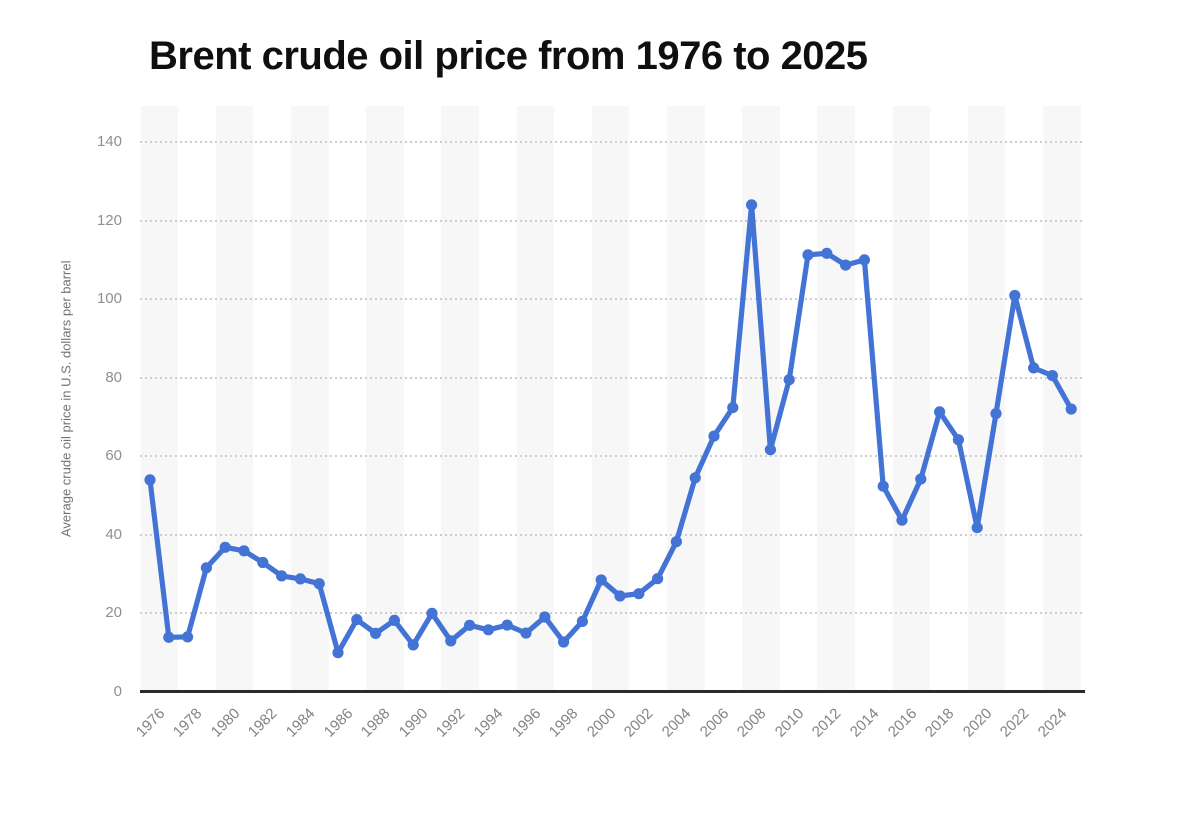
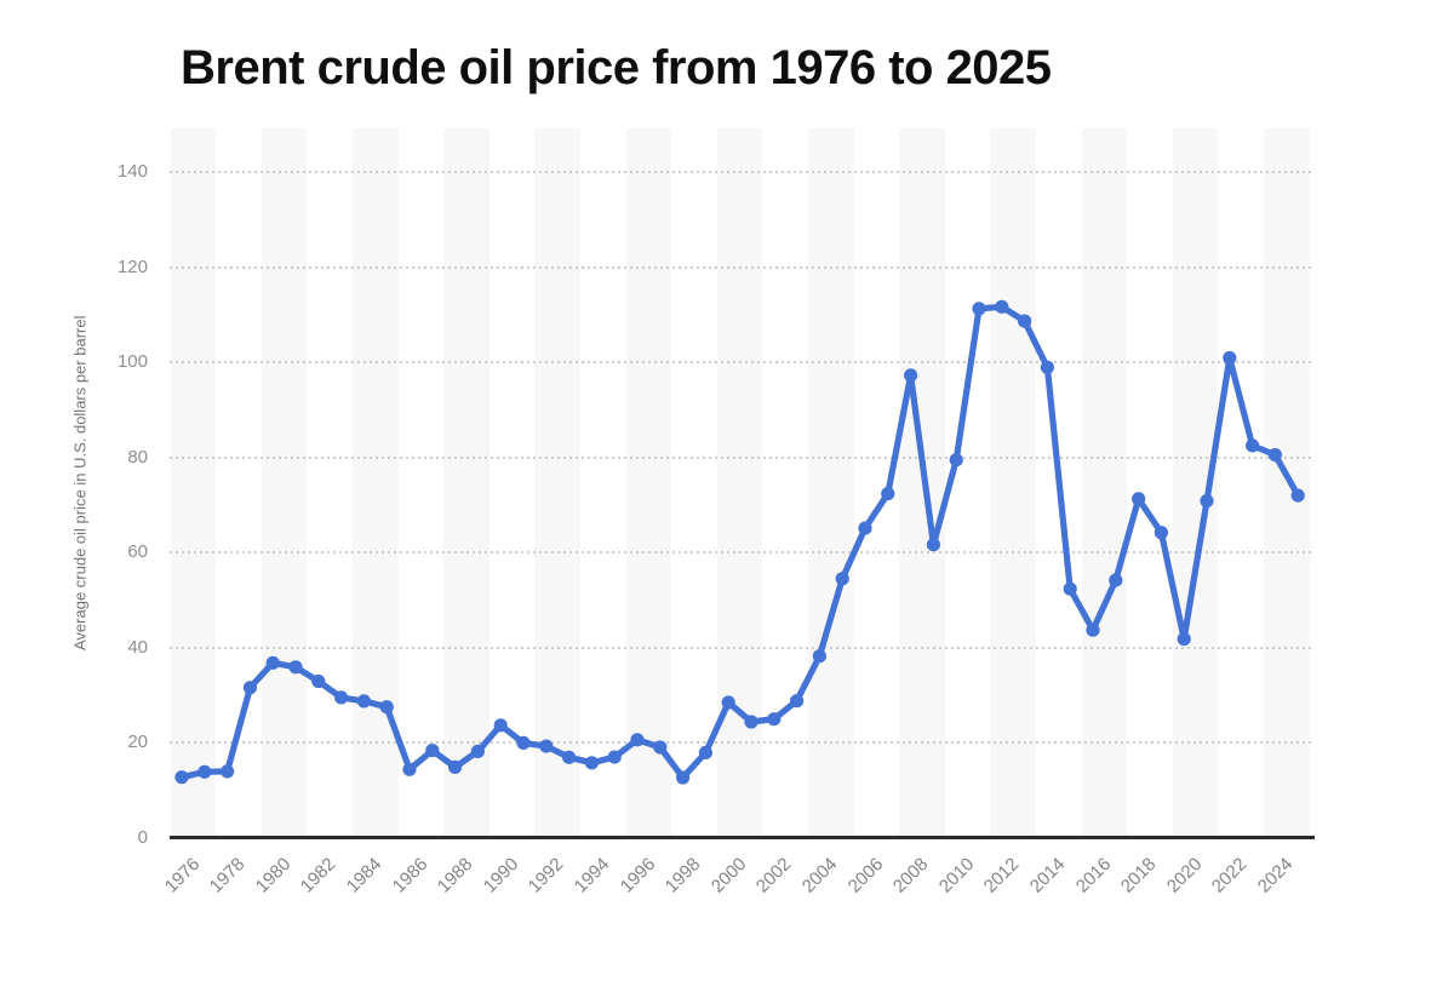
1976: 54 -> 13
1986: 10 -> 14
1990: 12 -> 24
1992: 13 -> 19
1996: 15 -> 21
2008: 124 -> 97
2014: 110 -> 99
